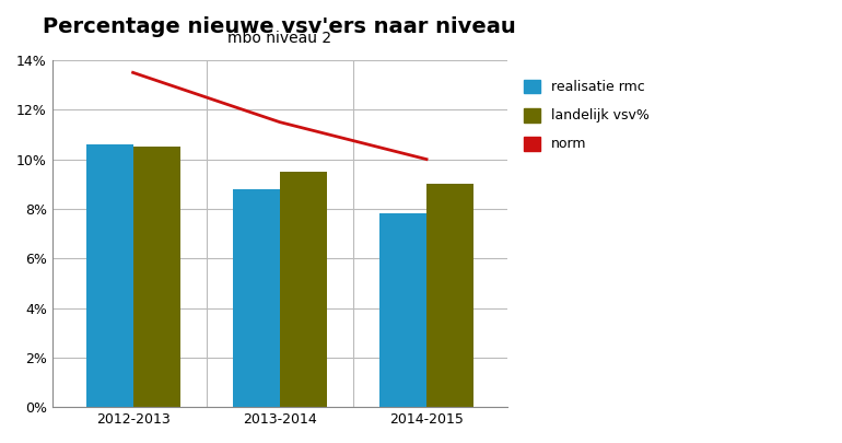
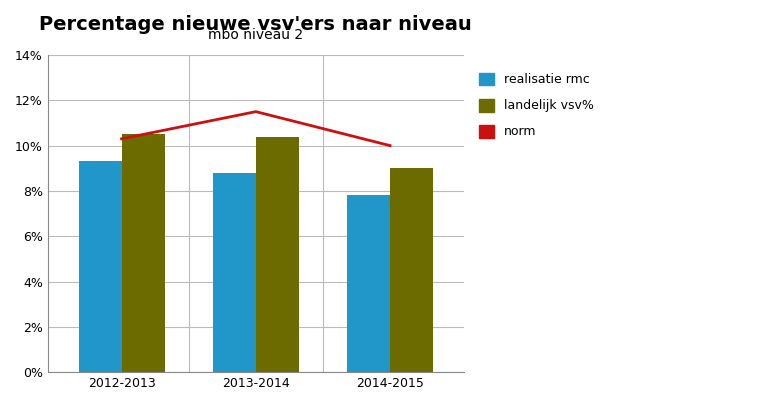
realisatie rmc/2012-2013: 10.6% -> 9.3%
norm/2012-2013: 13.5% -> 10.3%
landelijk vsv%/2013-2014: 9.5% -> 10.4%
